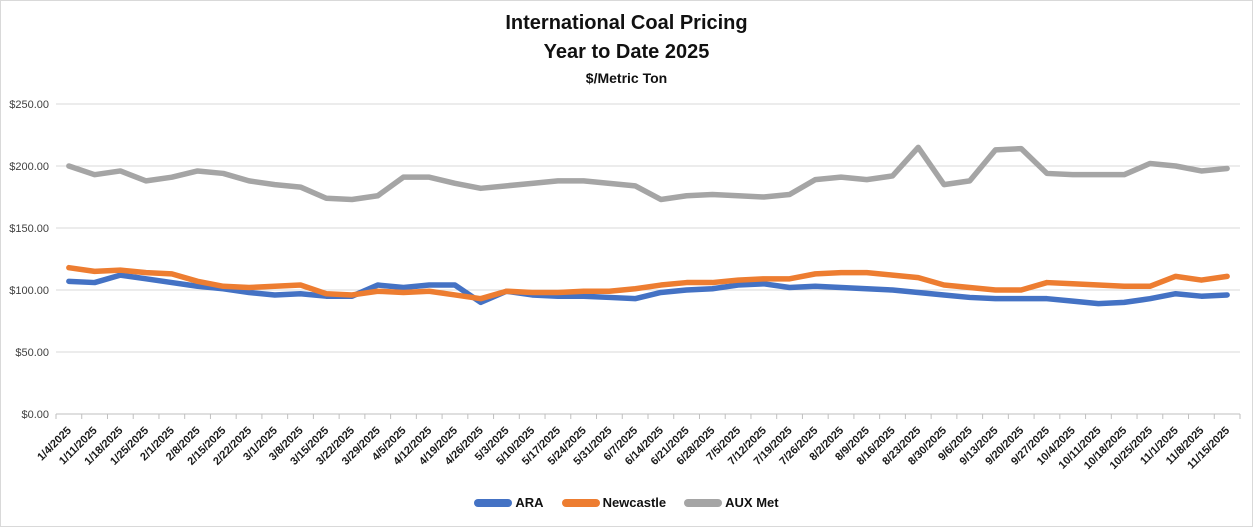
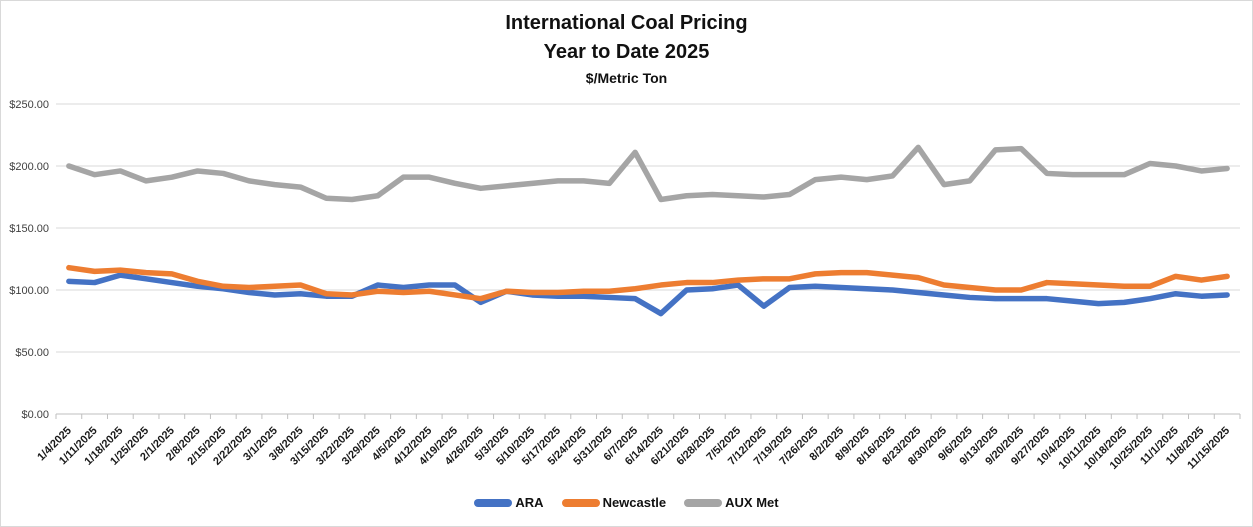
AUX Met/6/7/2025: $184 -> $211
ARA/6/14/2025: $98 -> $81
ARA/7/12/2025: $105 -> $87
